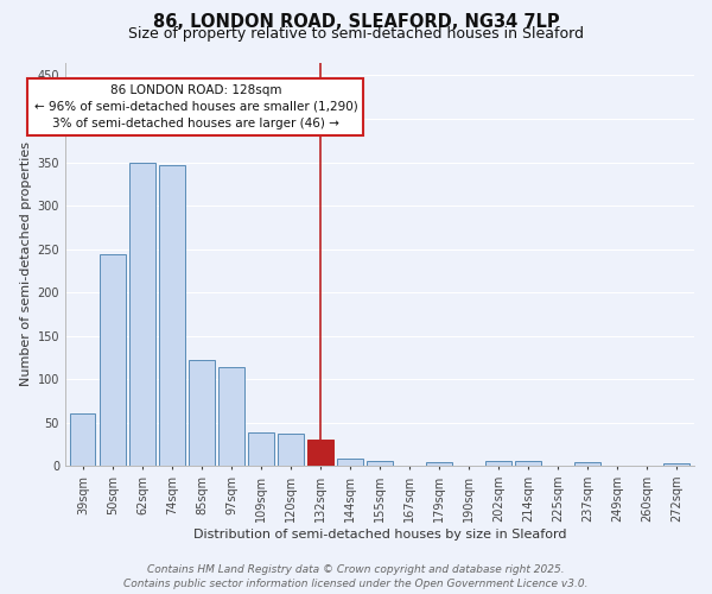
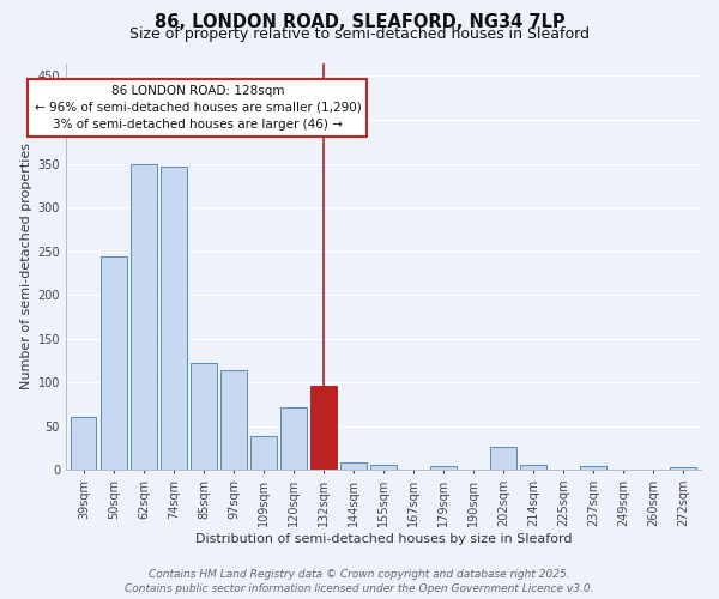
120sqm: 38 -> 72
132sqm: 30 -> 96
202sqm: 6 -> 26
